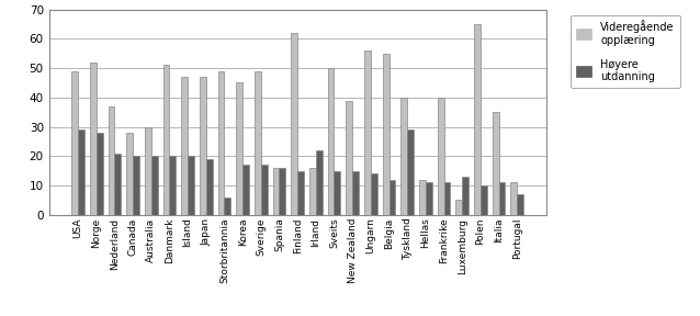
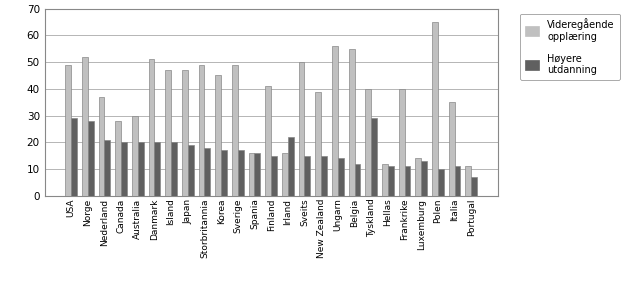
Høyere utdanning/Storbritannia: 6 -> 18
Videregående opplæring/Finland: 62 -> 41
Videregående opplæring/Luxemburg: 5 -> 14
